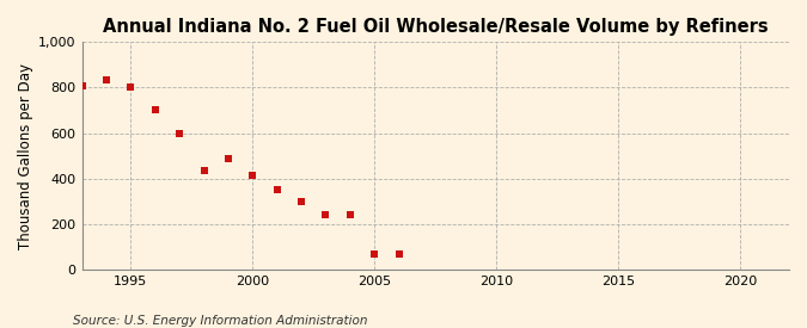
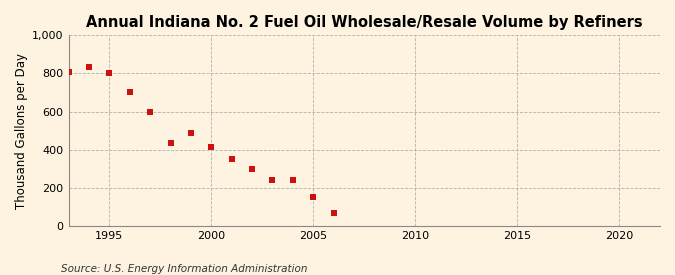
2005: 70 -> 150
